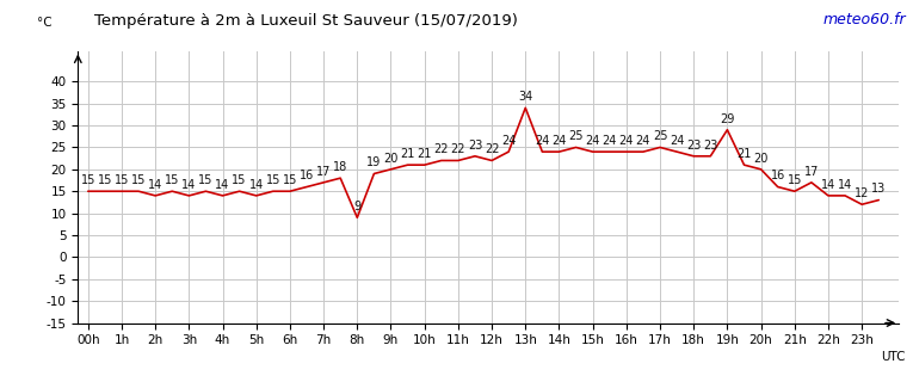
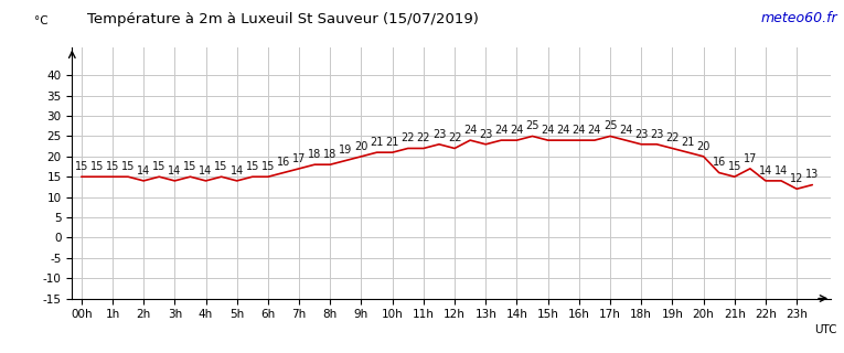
8h: 9 -> 18
13h: 34 -> 23
19h: 29 -> 22
